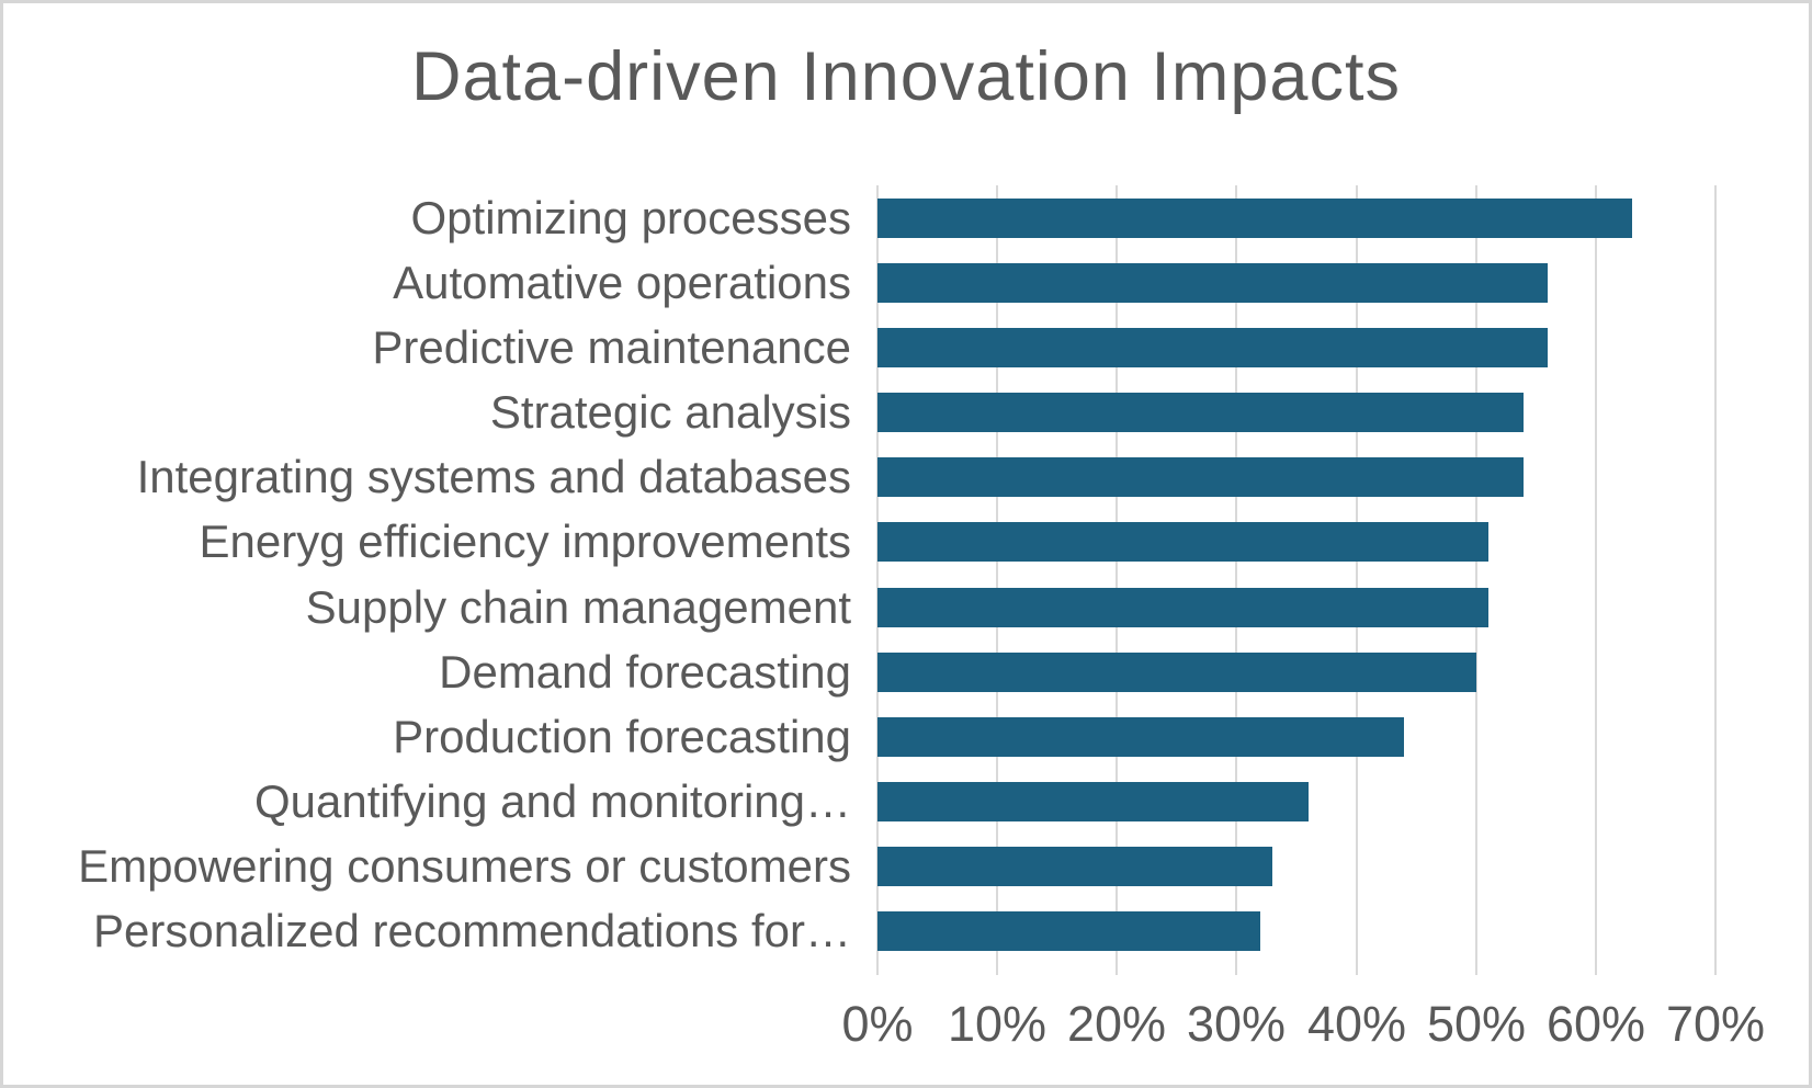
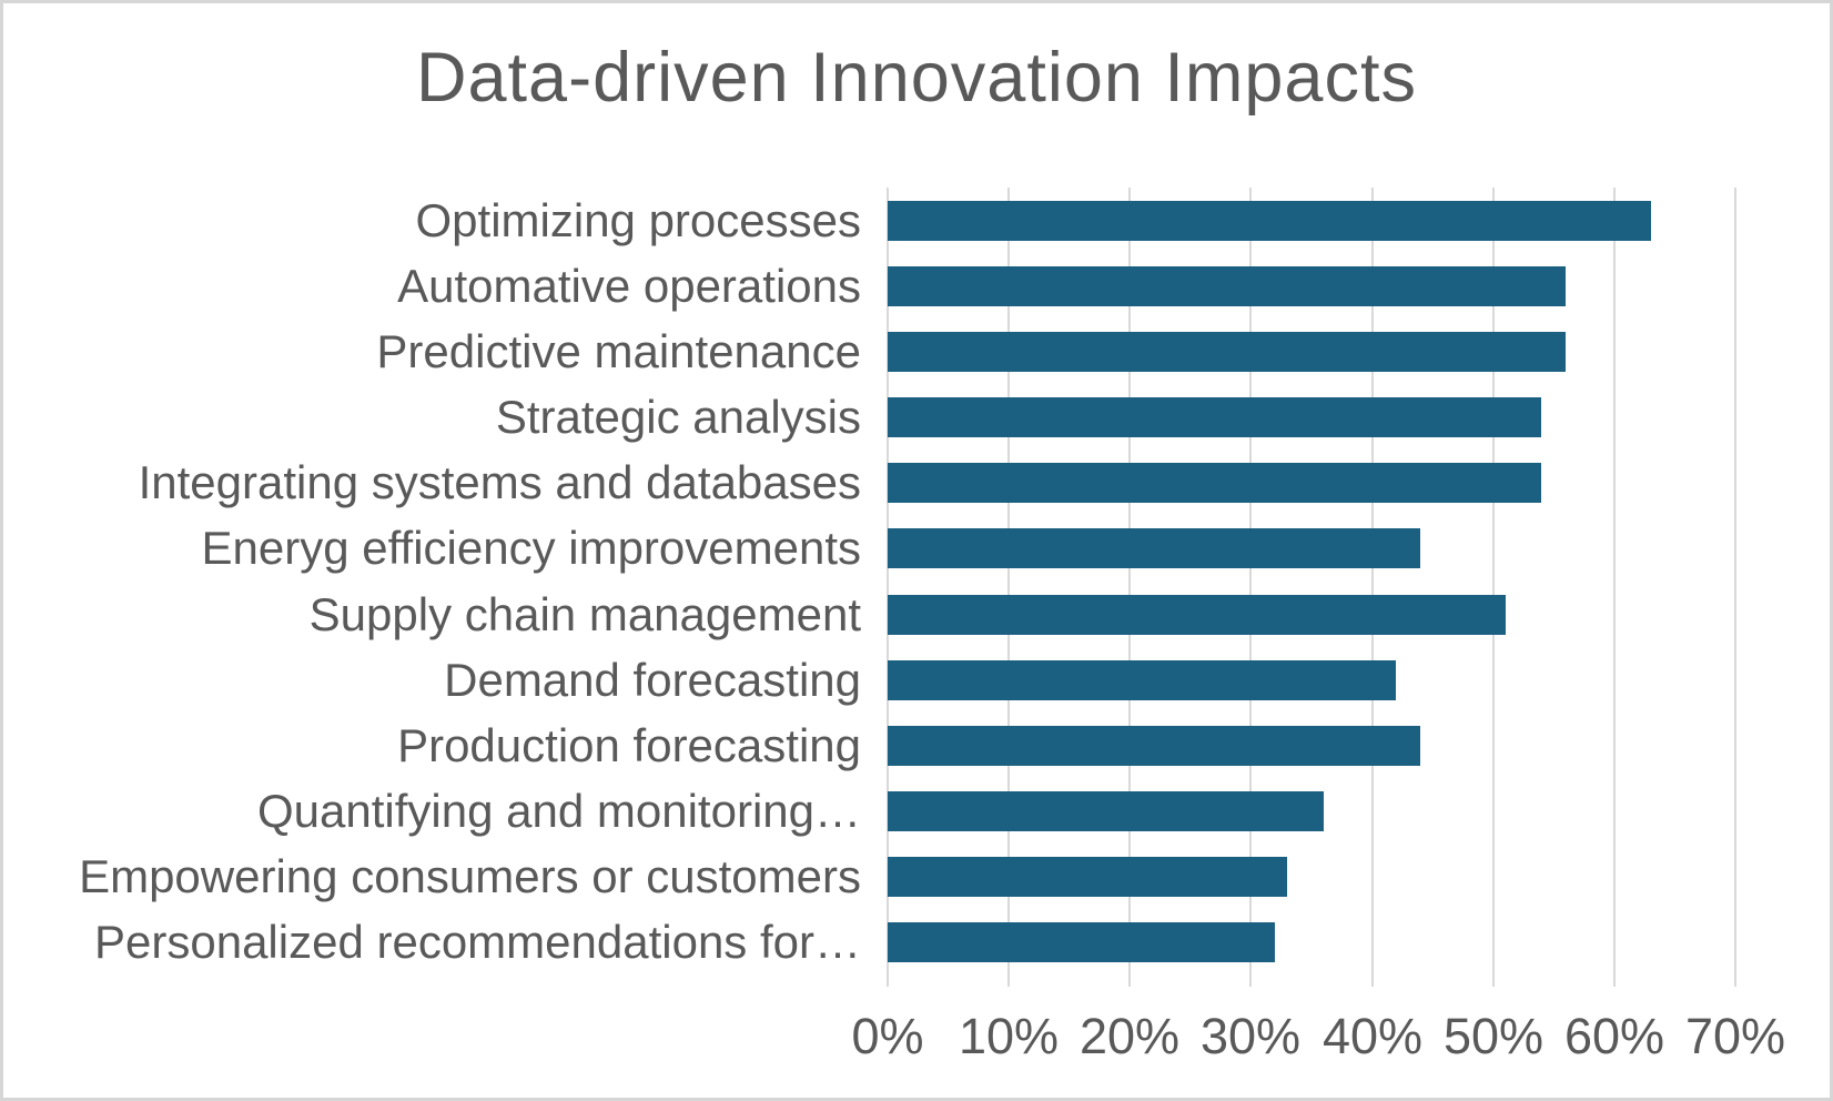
Eneryg efficiency improvements: 51% -> 44%
Demand forecasting: 50% -> 42%
